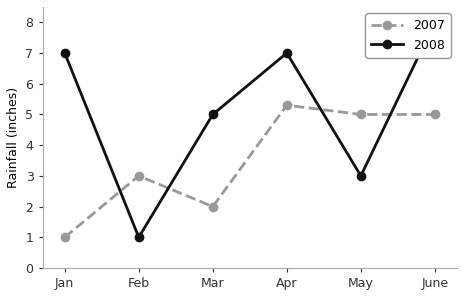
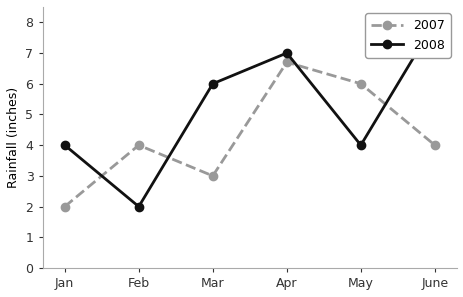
2007/Jan: 1.0 -> 2.0
2008/Jan: 7 -> 4
2007/Feb: 3.0 -> 4.0
2008/Feb: 1 -> 2
2007/Mar: 2.0 -> 3.0
2008/Mar: 5 -> 6
2007/Apr: 5.3 -> 6.7
2007/May: 5.0 -> 6.0
2008/May: 3 -> 4
2007/June: 5.0 -> 4.0
